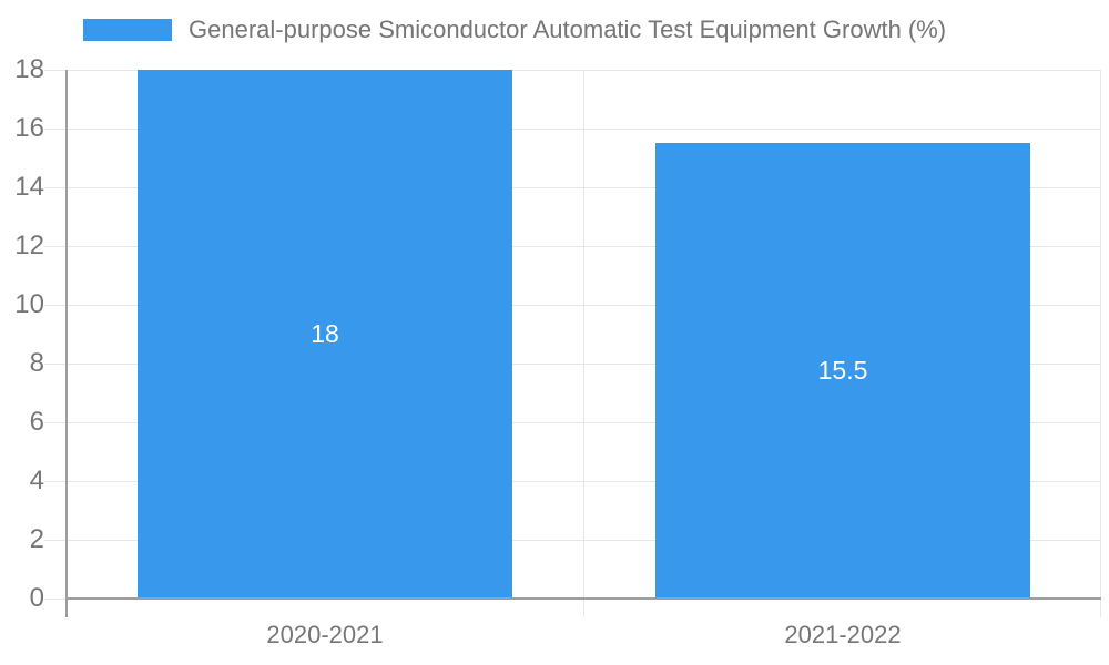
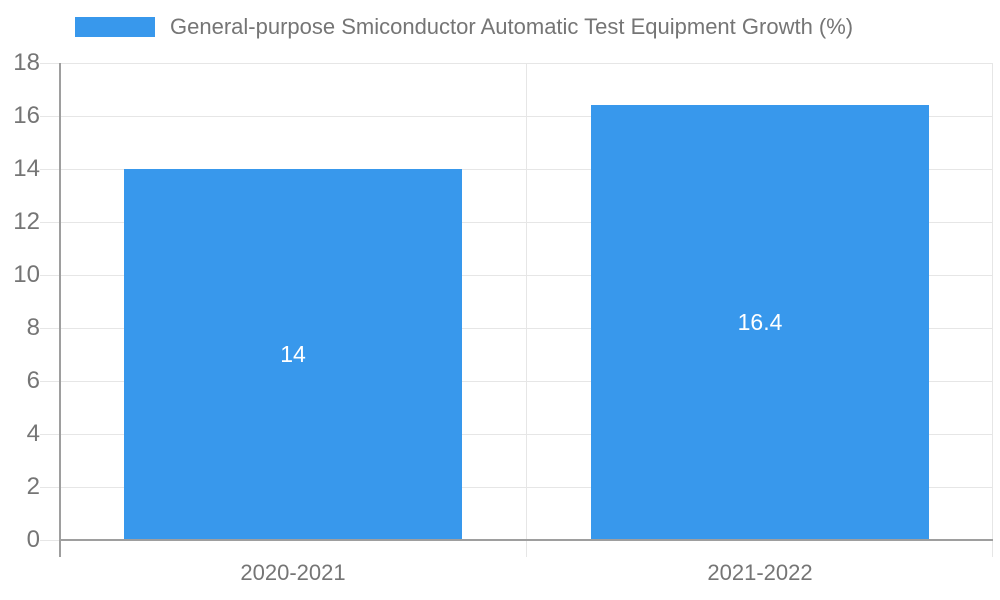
2020-2021: 18 -> 14
2021-2022: 15.5 -> 16.4
